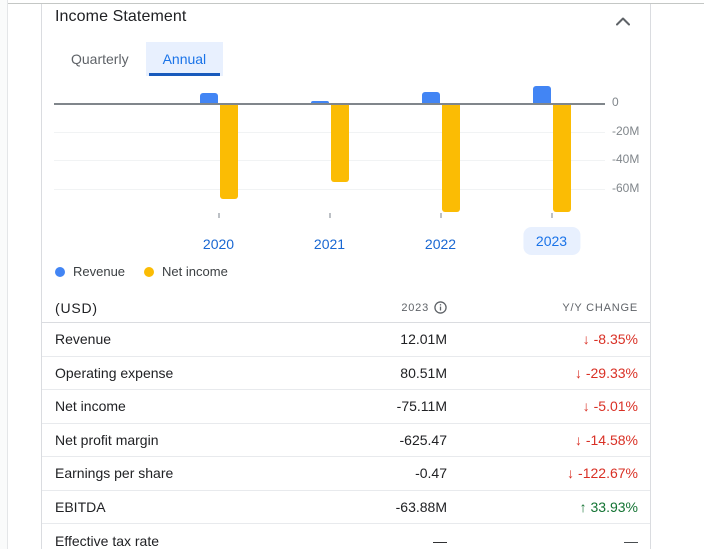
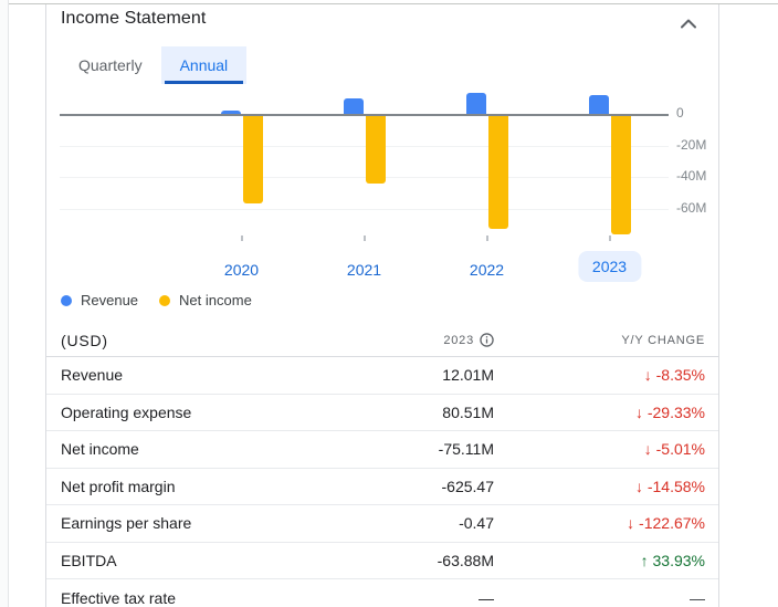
Revenue/2020: 7 -> 2
Net income/2020: -66 -> -55
Revenue/2021: 1 -> 10
Net income/2021: -54 -> -43
Revenue/2022: 8 -> 13
Net income/2022: -75 -> -72
